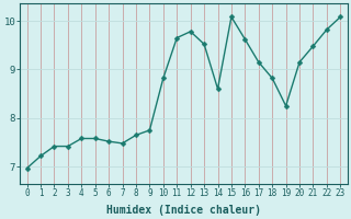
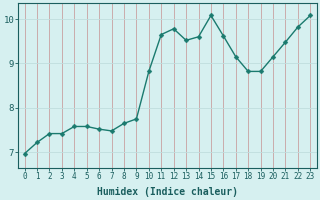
14: 8.60 -> 9.60
19: 8.25 -> 8.82
